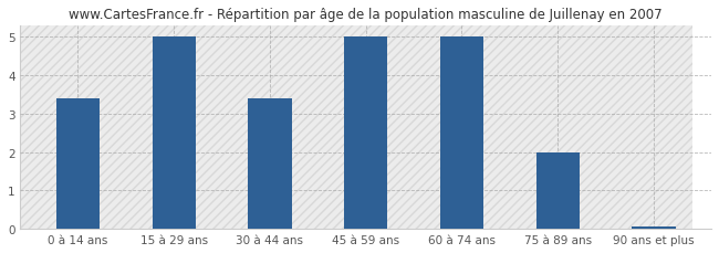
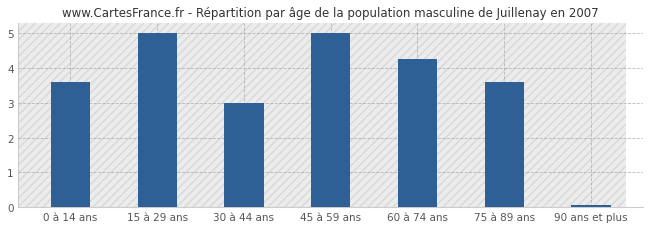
0 à 14 ans: 3.40 -> 3.60
30 à 44 ans: 3.40 -> 3.00
60 à 74 ans: 5.00 -> 4.25
75 à 89 ans: 2.00 -> 3.60
